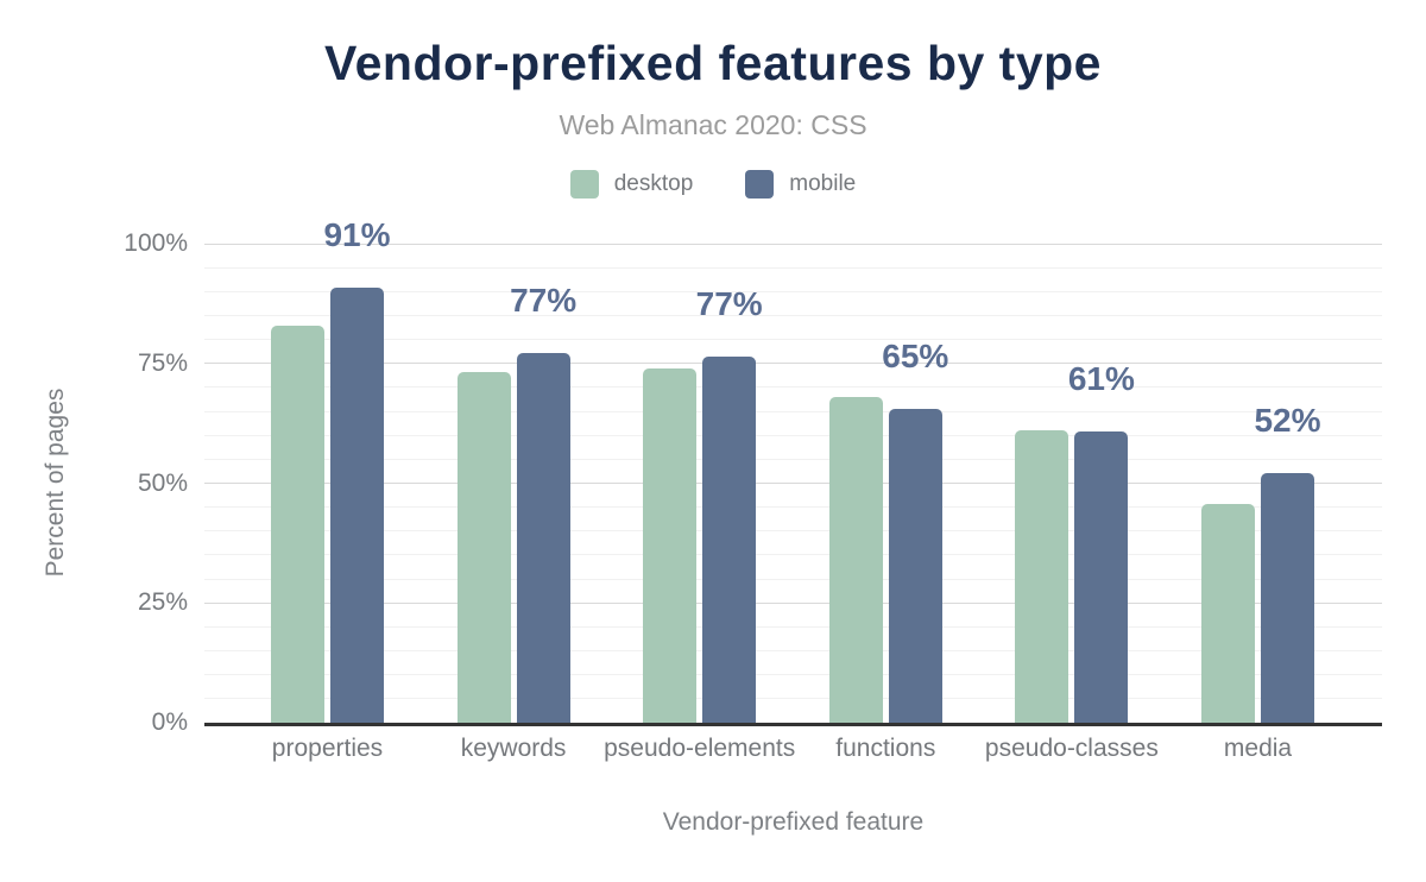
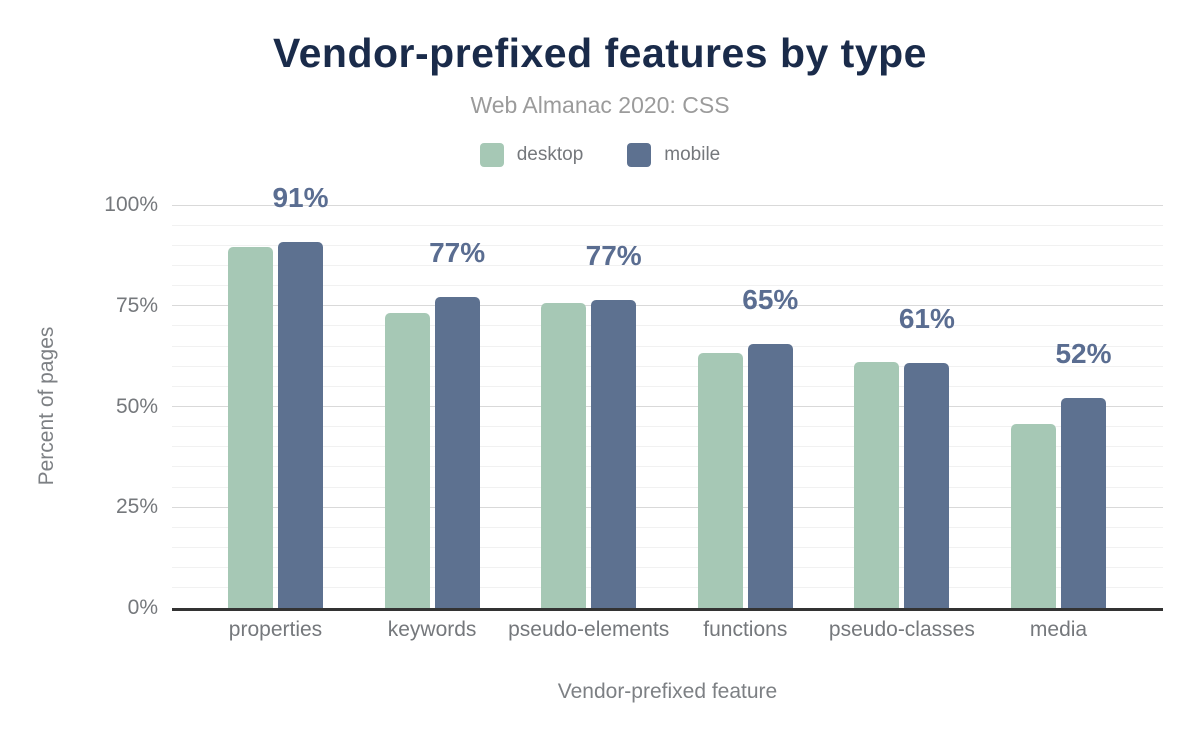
desktop/properties: 83% -> 90%
desktop/pseudo-elements: 74% -> 76%
desktop/functions: 68% -> 63%
